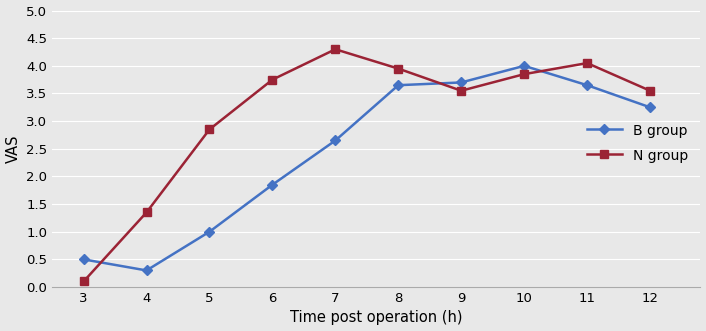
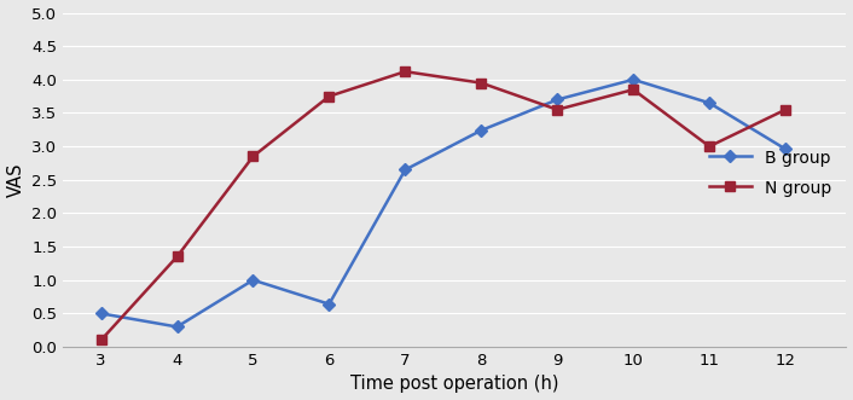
B group/6: 1.85 -> 0.64
N group/7: 4.30 -> 4.12
B group/8: 3.65 -> 3.24
N group/11: 4.05 -> 3.00
B group/12: 3.25 -> 2.96
